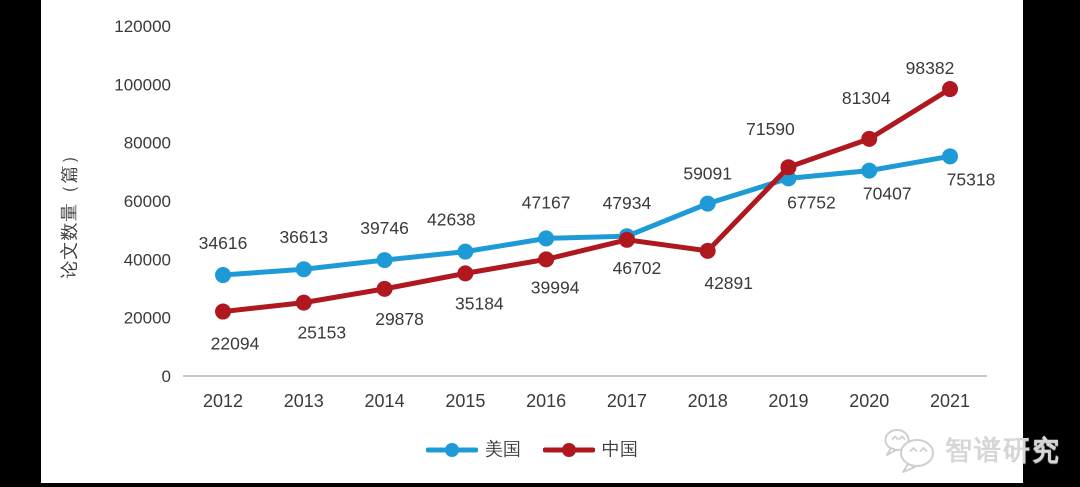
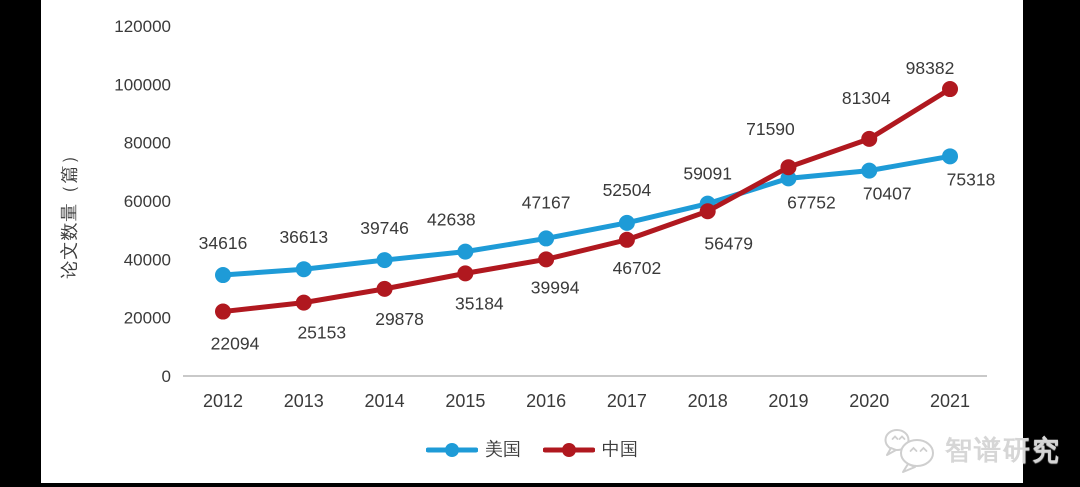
美国/2017: 47934 -> 52504
中国/2018: 42891 -> 56479
